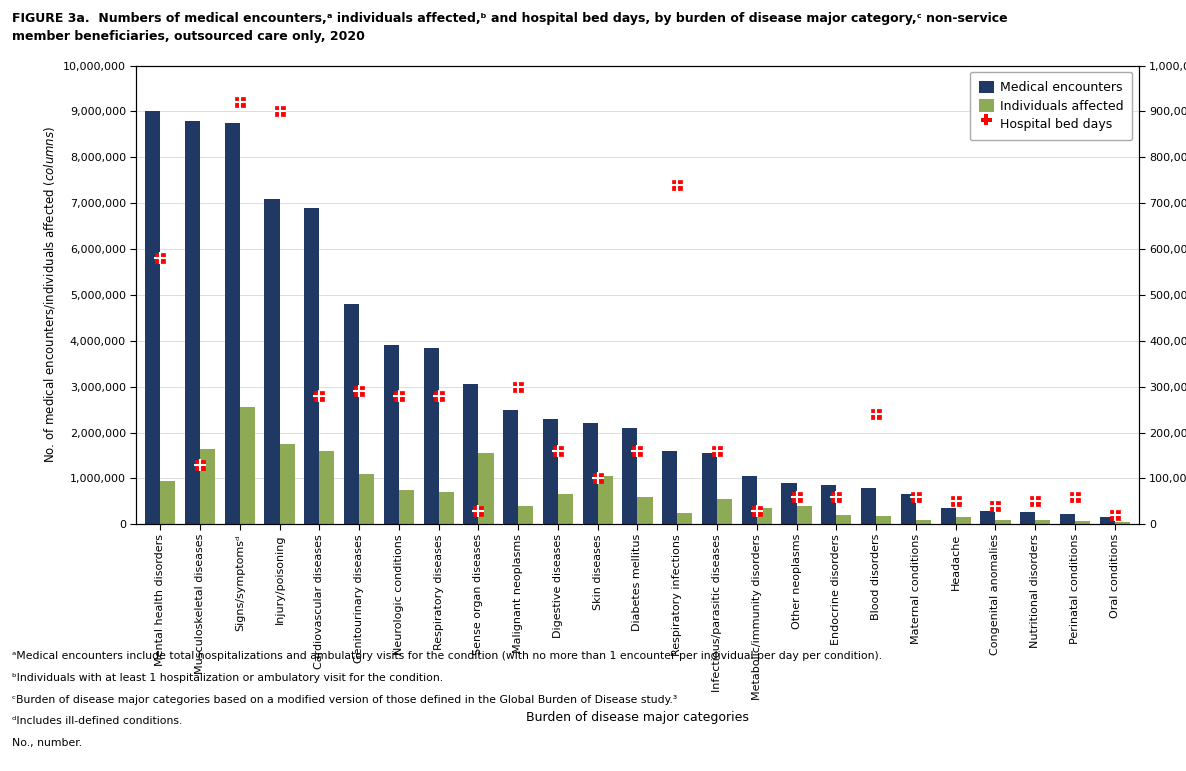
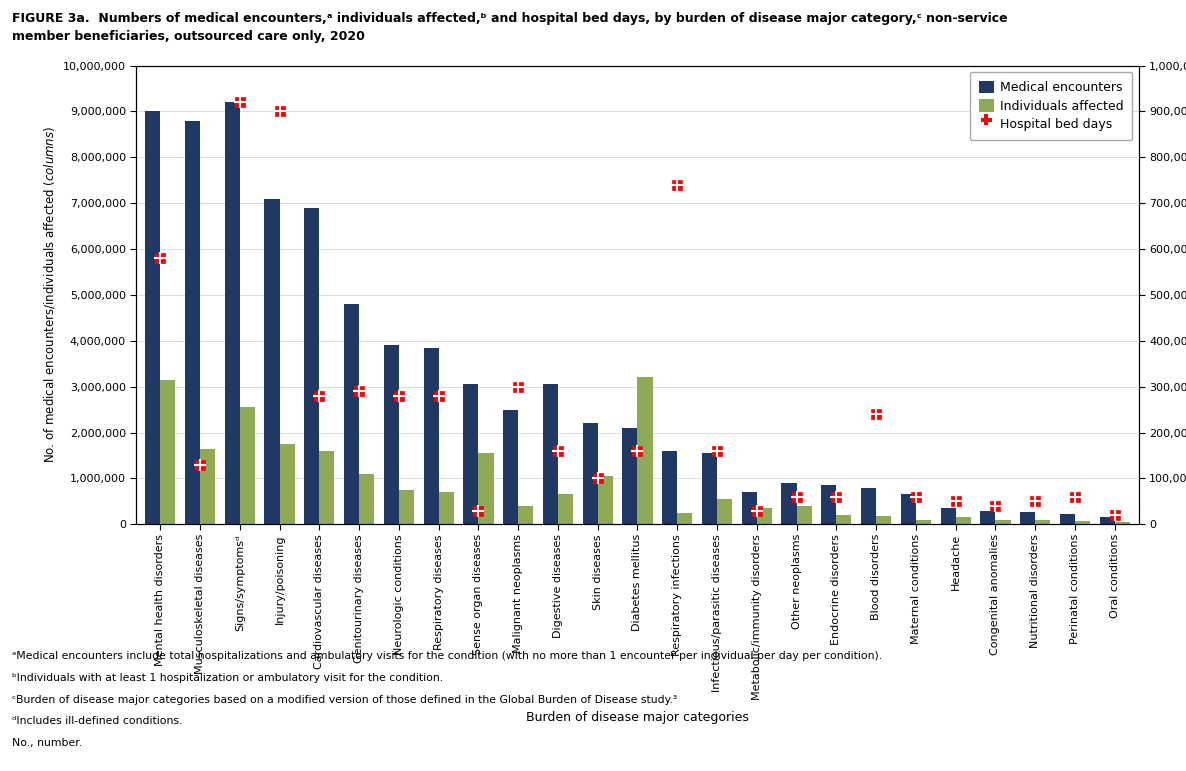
Individuals affected/Mental health disorders: 950,000 -> 3,150,000
Medical encounters/Signs/symptomsᵈ: 8,750,000 -> 9,200,000
Medical encounters/Digestive diseases: 2,300,000 -> 3,050,000
Individuals affected/Diabetes mellitus: 600,000 -> 3,200,000
Medical encounters/Metabolic/immunity disorders: 1,050,000 -> 700,000
